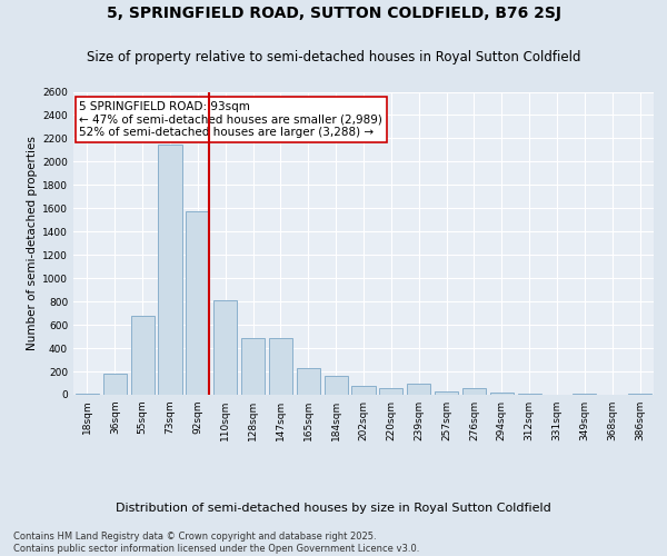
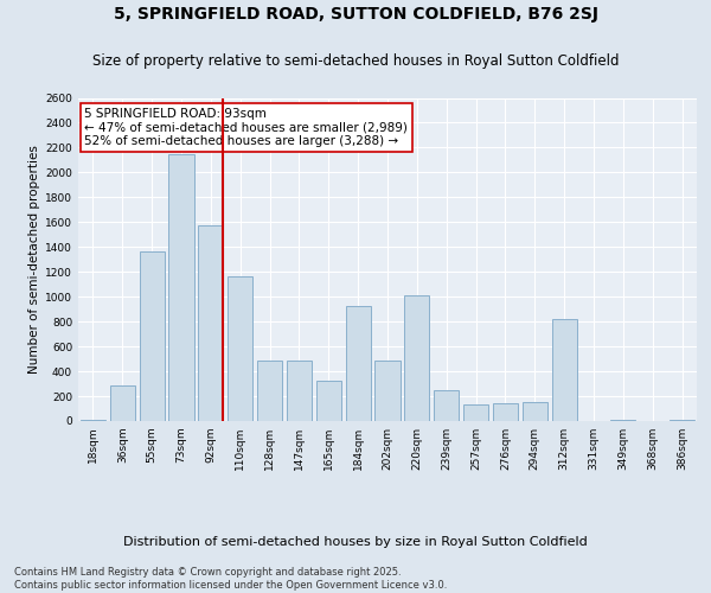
36sqm: 180 -> 290
55sqm: 680 -> 1360
110sqm: 810 -> 1160
165sqm: 230 -> 320
184sqm: 160 -> 930
202sqm: 80 -> 490
220sqm: 60 -> 1010
239sqm: 100 -> 250
257sqm: 30 -> 130
276sqm: 60 -> 140
294sqm: 20 -> 150
312sqm: 10 -> 820
